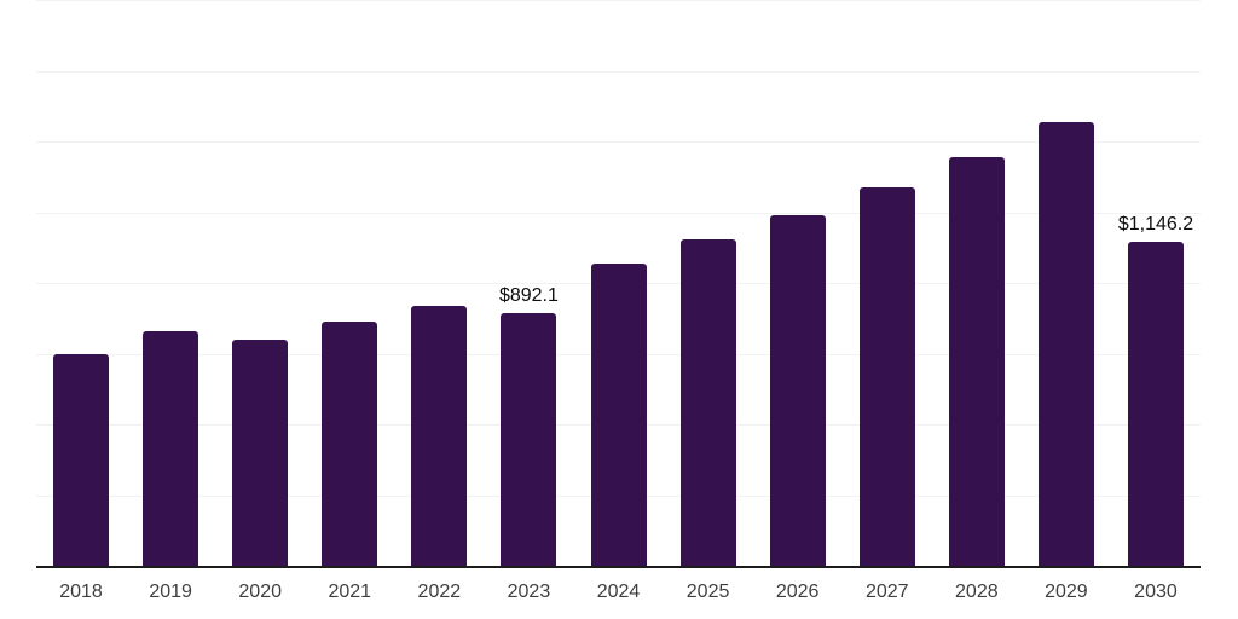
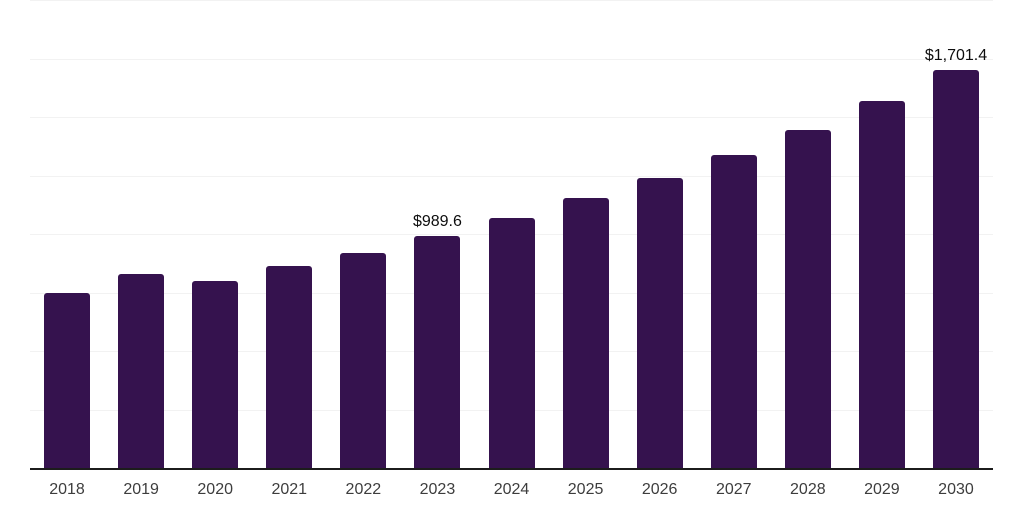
2023: $892.1 -> $989.6
2030: $1,146.2 -> $1,701.4
